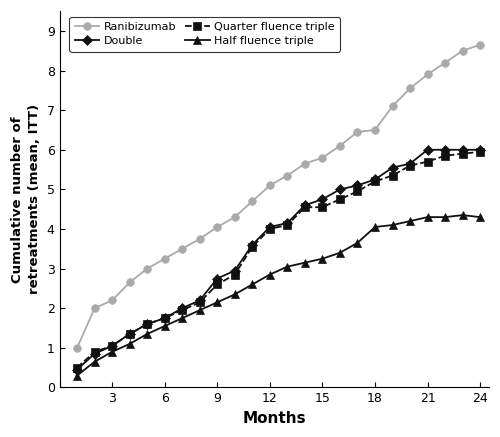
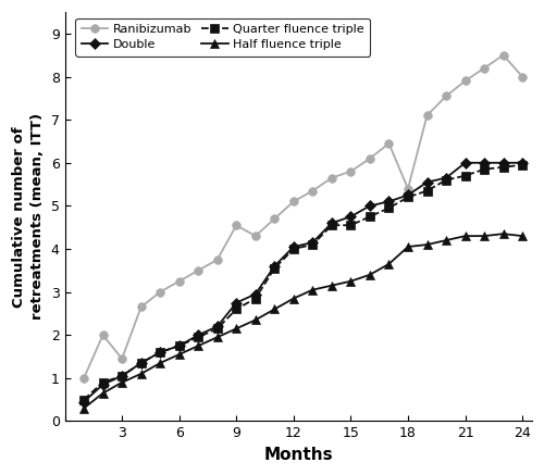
Ranibizumab/3: 2.20 -> 1.45
Ranibizumab/9: 4.05 -> 4.55
Ranibizumab/18: 6.50 -> 5.40
Ranibizumab/24: 8.65 -> 8.00
